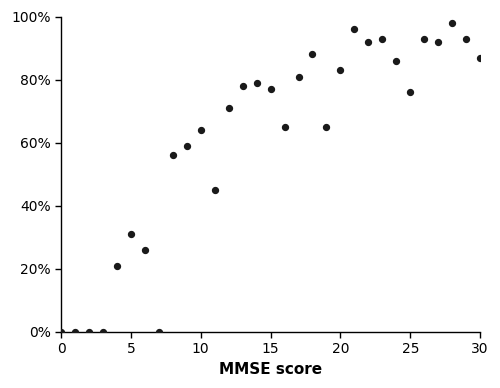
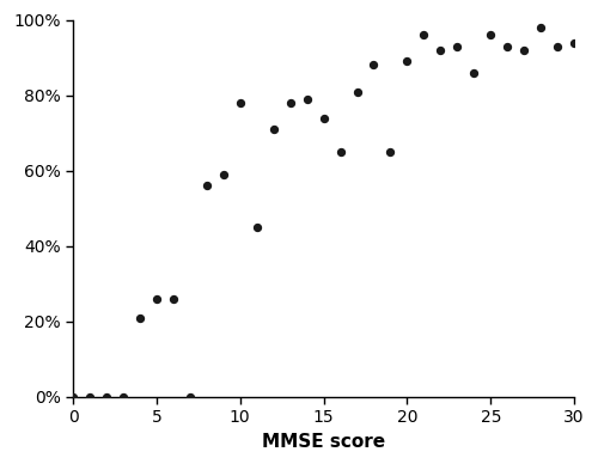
5: 31% -> 26%
10: 64% -> 78%
15: 77% -> 74%
20: 83% -> 89%
25: 76% -> 96%
30: 87% -> 94%
